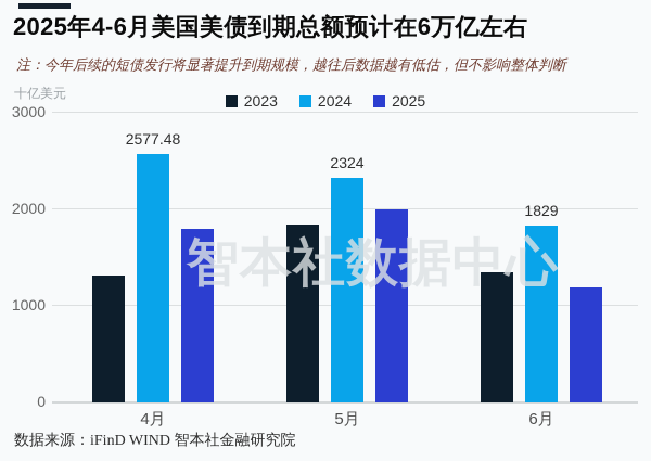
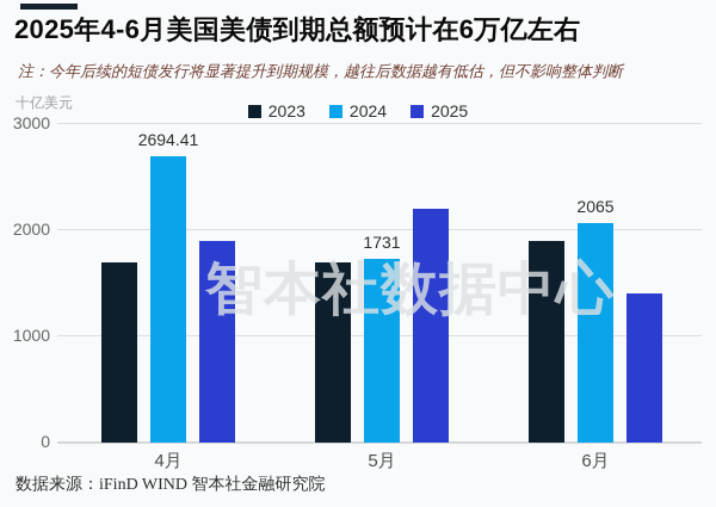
2023/4月: 1300 -> 1700
2024/4月: 2577.48 -> 2694.41
2025/4月: 1800 -> 1900
2023/5月: 1800 -> 1700
2024/5月: 2324 -> 1731
2025/5月: 2000 -> 2200
2023/6月: 1300 -> 1900
2024/6月: 1829 -> 2065
2025/6月: 1200 -> 1400
